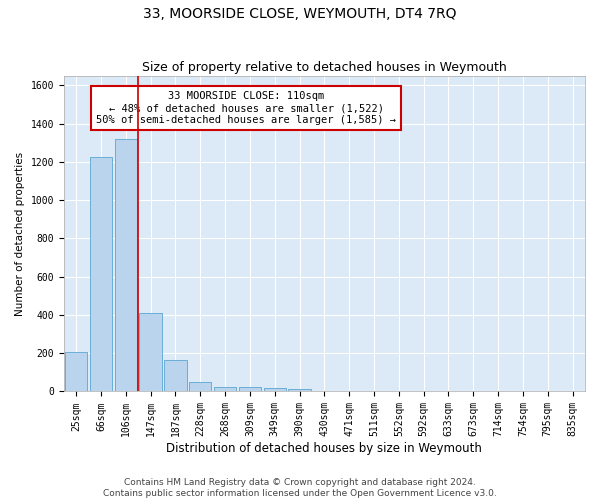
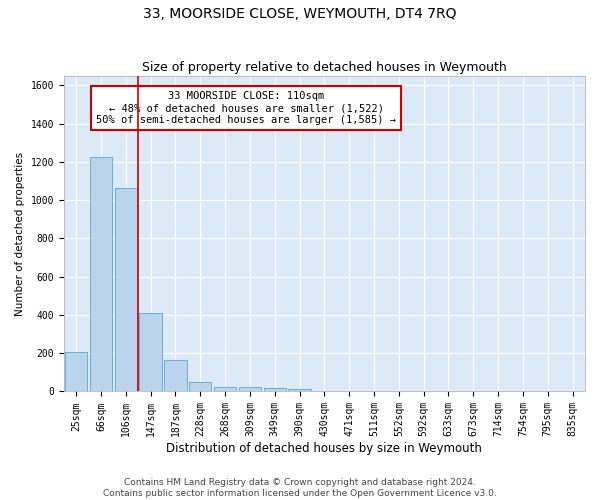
106sqm: 1320 -> 1060
